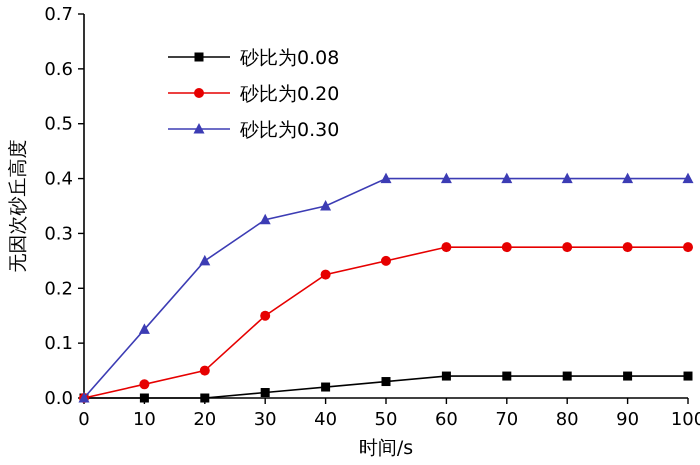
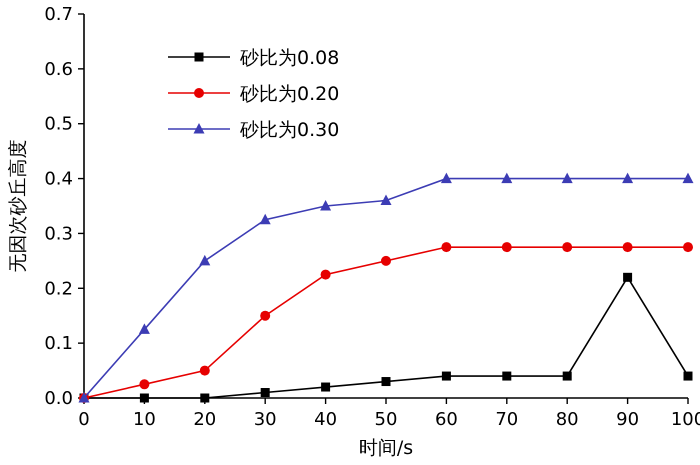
砂比为0.30/50: 0.40 -> 0.36
砂比为0.08/90: 0.04 -> 0.22
